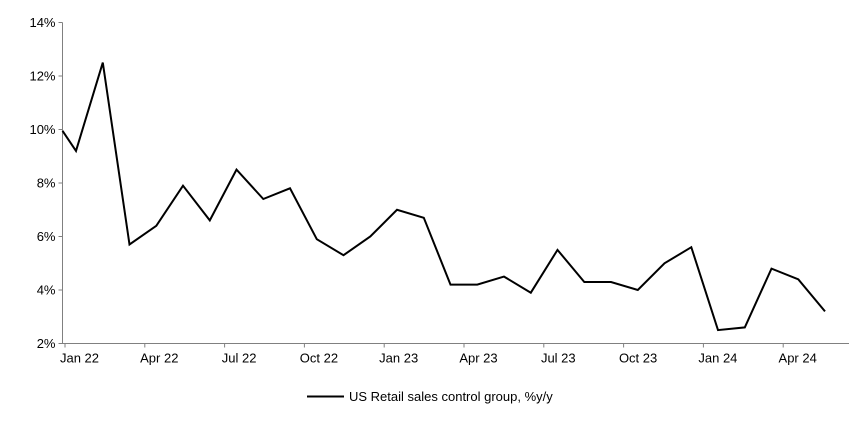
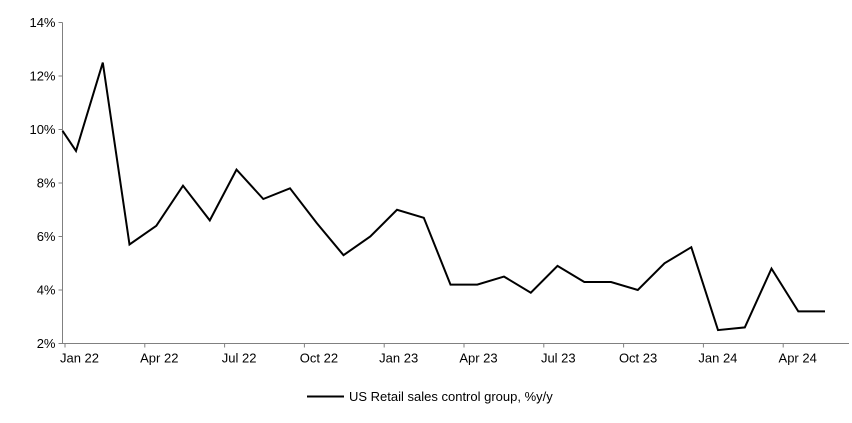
Oct 22: 5.9% -> 6.5%
Jul 23: 5.5% -> 4.9%
Apr 24: 4.4% -> 3.2%
